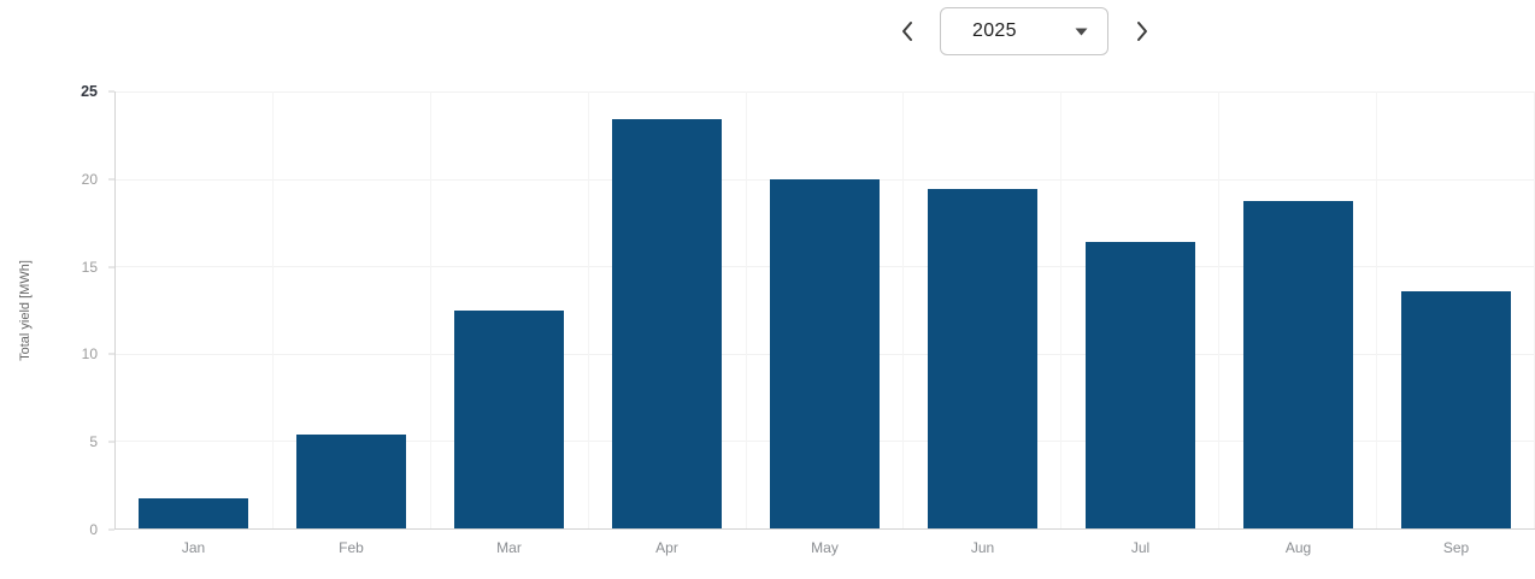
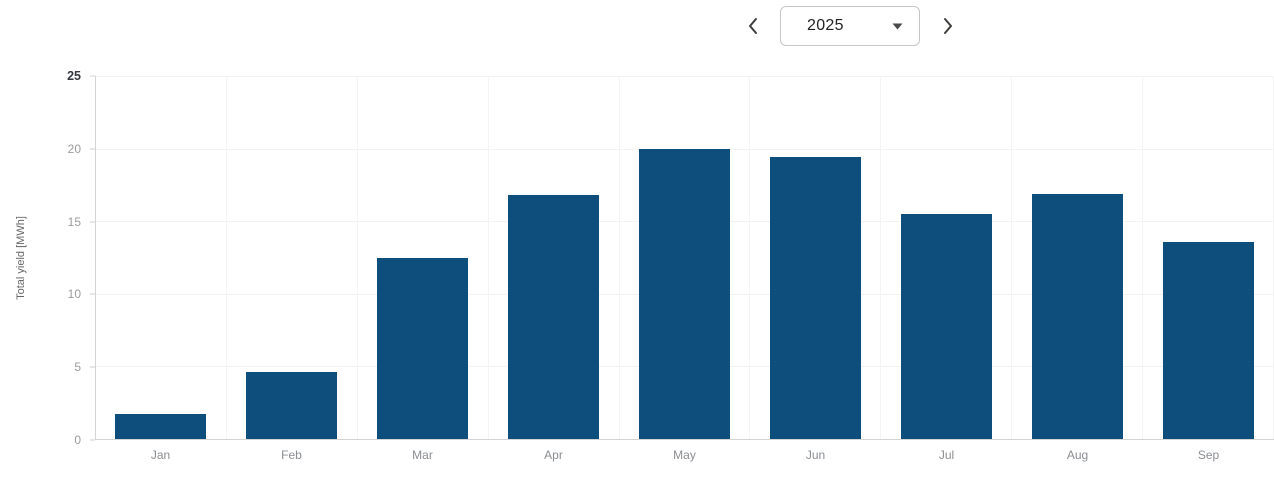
Feb: 5.4 -> 4.6
Apr: 23.4 -> 16.8
Jul: 16.4 -> 15.5
Aug: 18.7 -> 16.9
